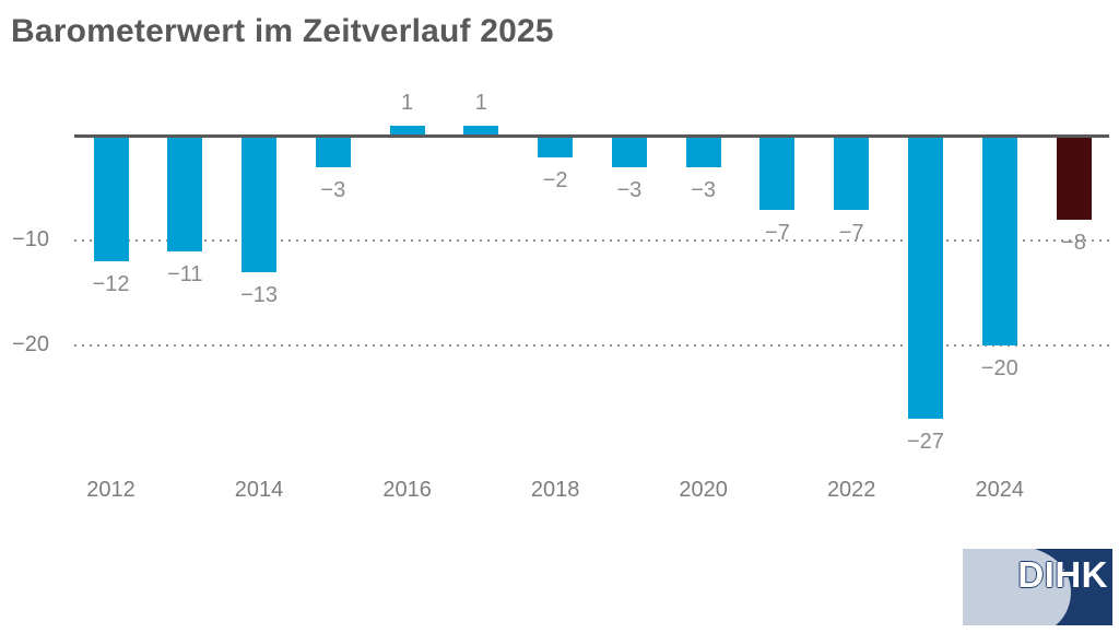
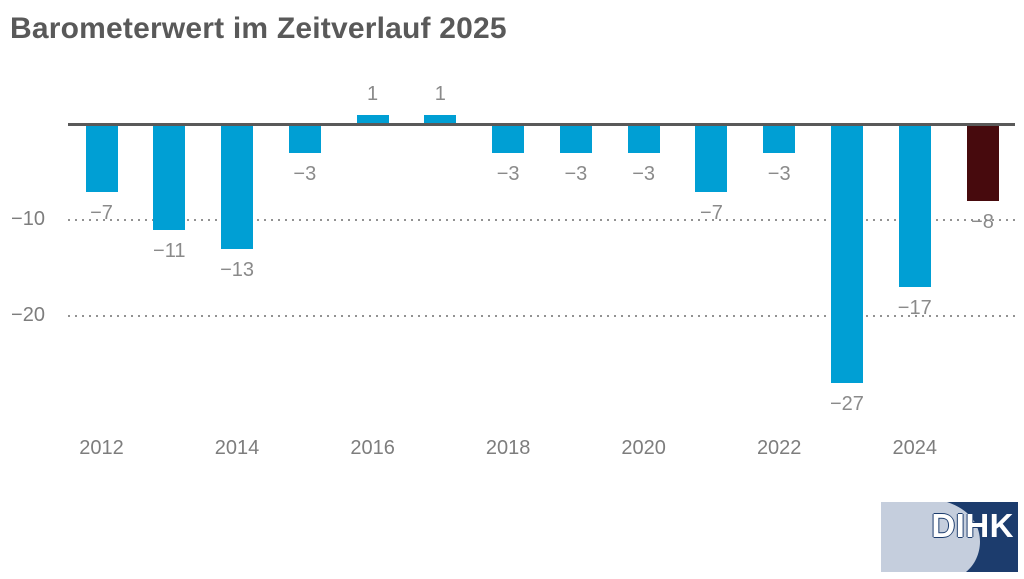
2012: −12 -> −7
2018: −2 -> −3
2022: −7 -> −3
2024: −20 -> −17
